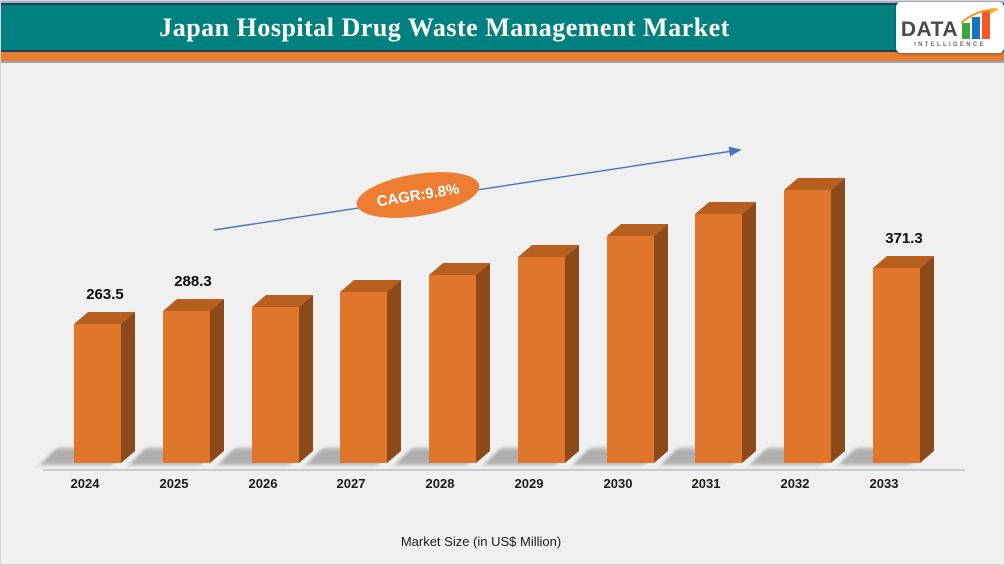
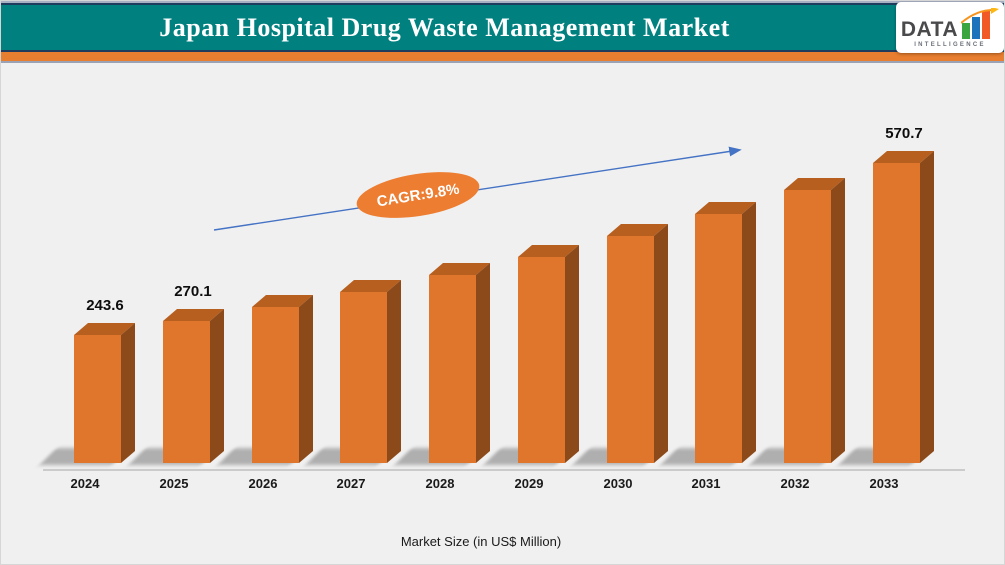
2024: 263.5 -> 243.6
2025: 288.3 -> 270.1
2033: 371.3 -> 570.7
